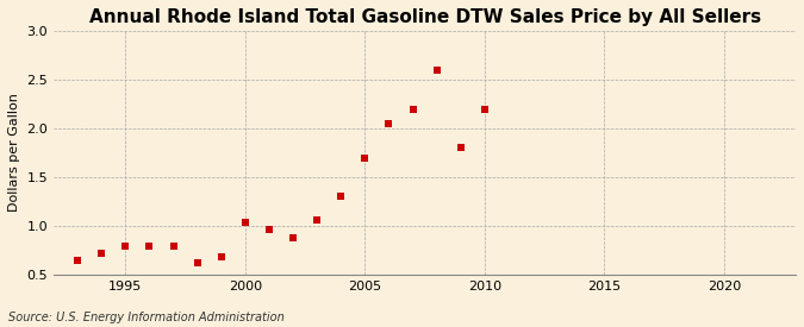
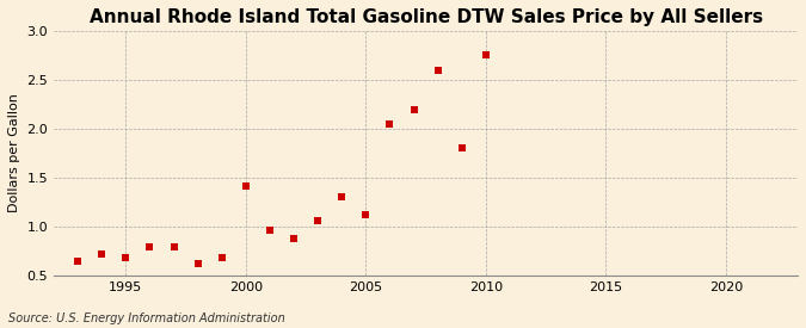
1995: 0.80 -> 0.68
2000: 1.04 -> 1.42
2005: 1.70 -> 1.12
2010: 2.20 -> 2.76
